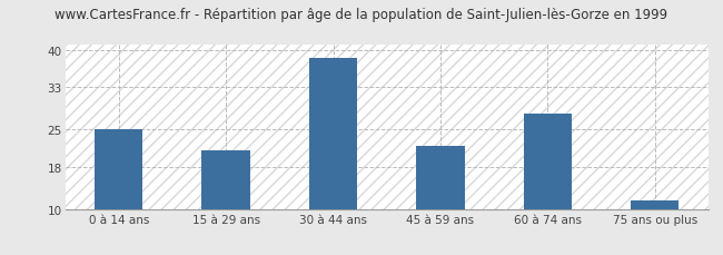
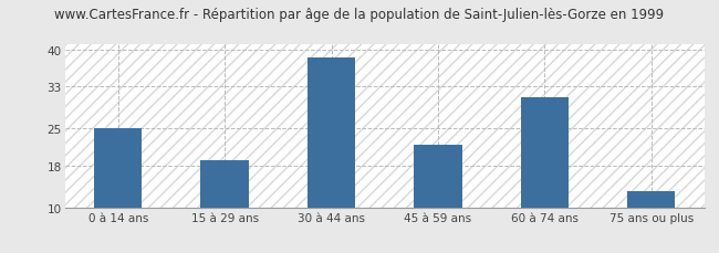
15 à 29 ans: 21.0 -> 19.0
60 à 74 ans: 28.0 -> 31.0
75 ans ou plus: 11.5 -> 13.0
